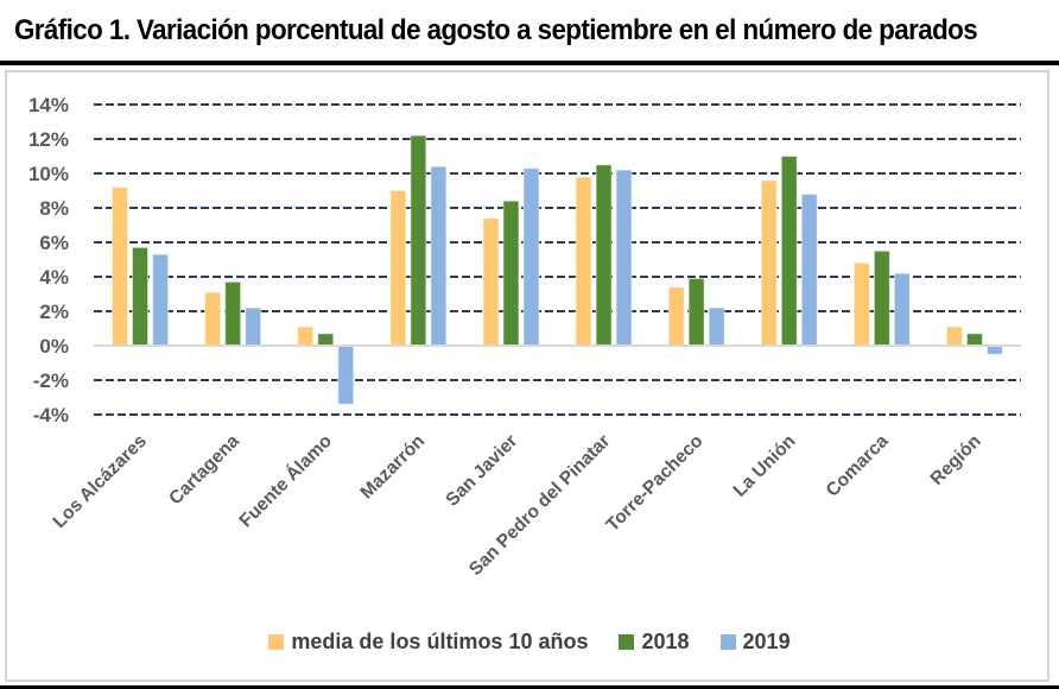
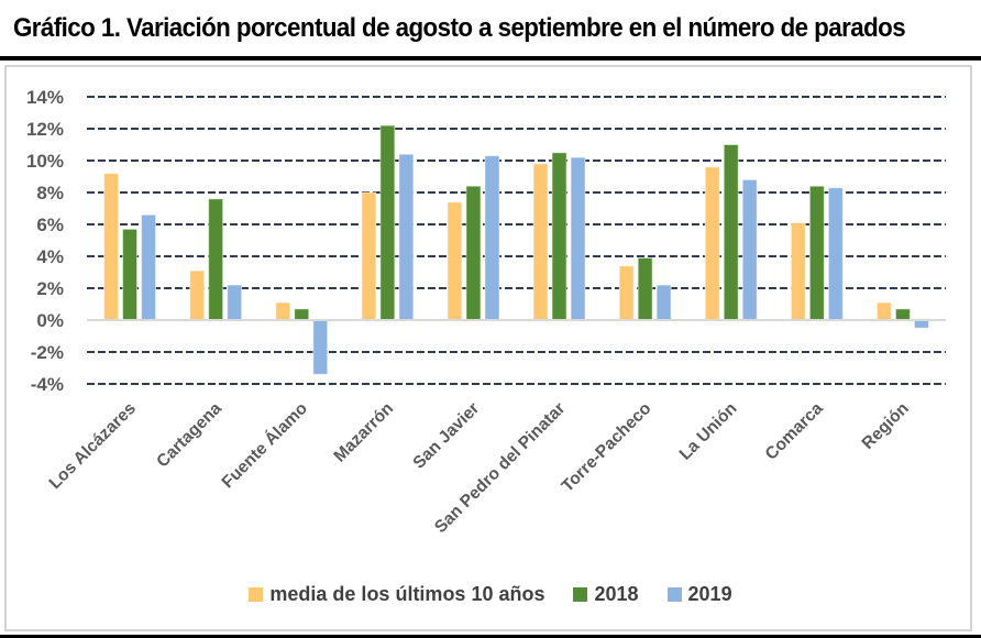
2019/Los Alcázares: 5.3% -> 6.6%
2018/Cartagena: 3.7% -> 7.6%
media de los últimos 10 años/Mazarrón: 9.0% -> 8.0%
media de los últimos 10 años/Comarca: 4.8% -> 6.1%
2018/Comarca: 5.5% -> 8.4%
2019/Comarca: 4.2% -> 8.3%
